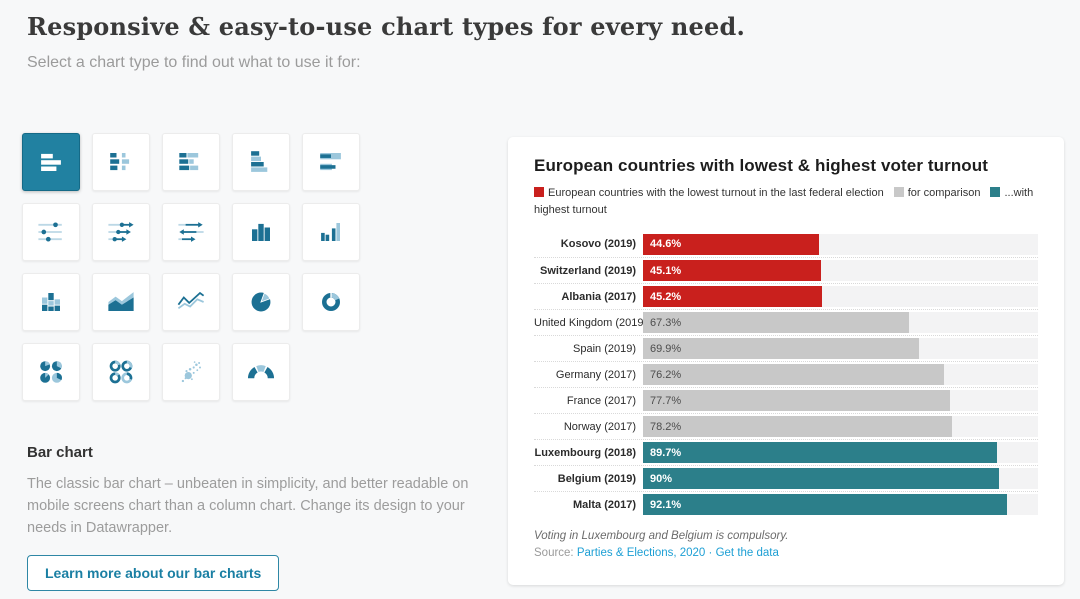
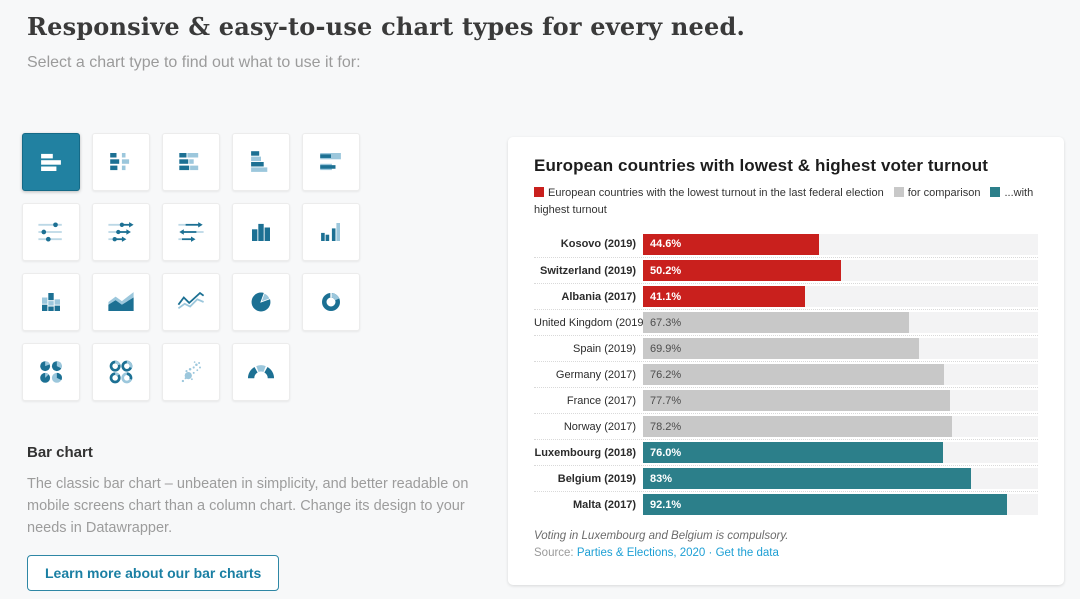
Switzerland (2019): 45.1% -> 50.2%
Albania (2017): 45.2% -> 41.1%
Luxembourg (2018): 89.7% -> 76.0%
Belgium (2019): 90% -> 83%
